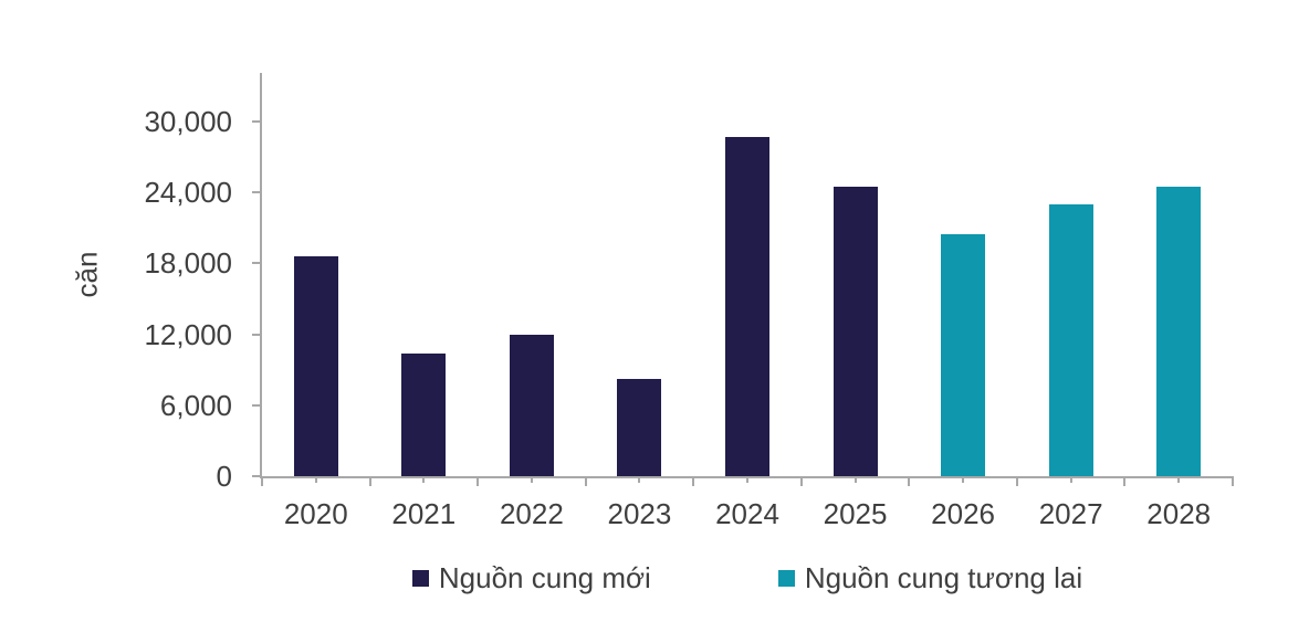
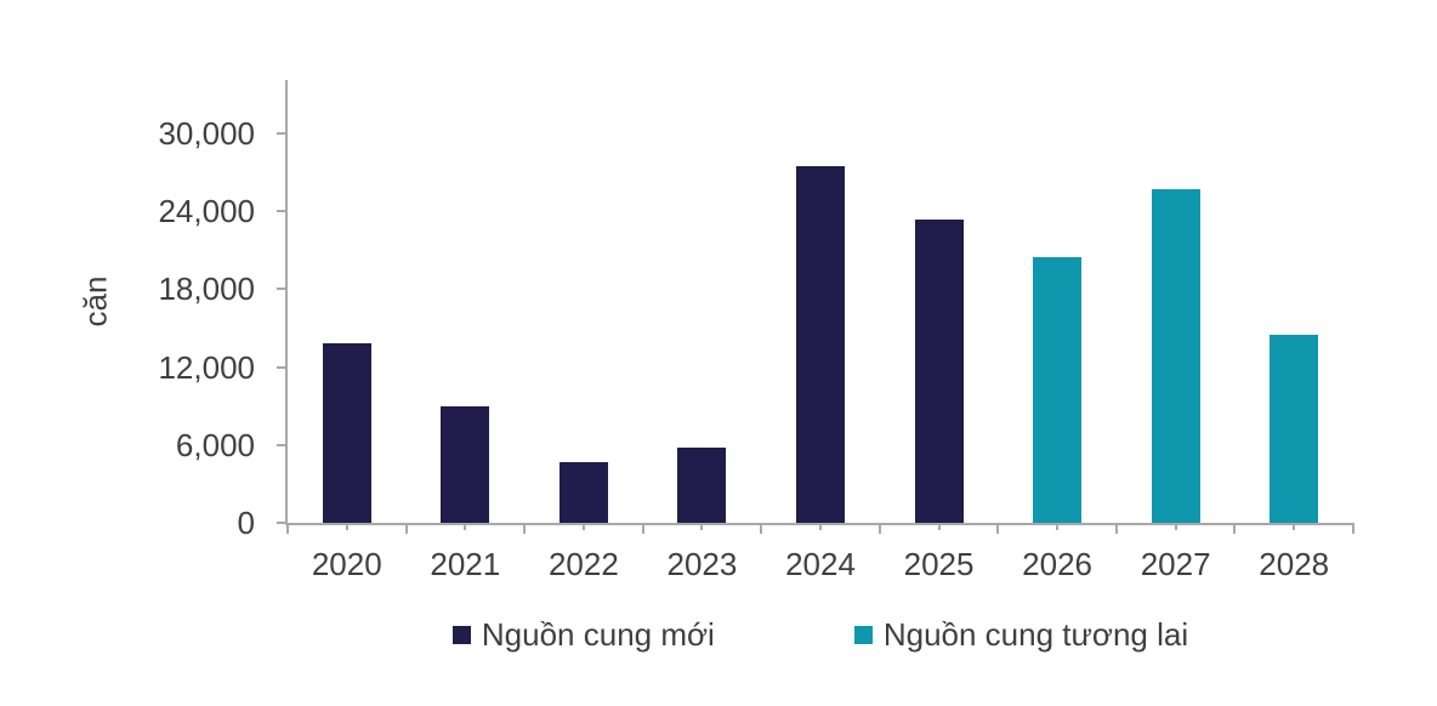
Nguồn cung mới/2020: 18600 -> 13800
Nguồn cung mới/2021: 10400 -> 9000
Nguồn cung mới/2022: 12000 -> 4700
Nguồn cung mới/2023: 8200 -> 5800
Nguồn cung mới/2024: 28700 -> 27500
Nguồn cung mới/2025: 24500 -> 23400
Nguồn cung tương lai/2027: 23000 -> 25700
Nguồn cung tương lai/2028: 24500 -> 14500
